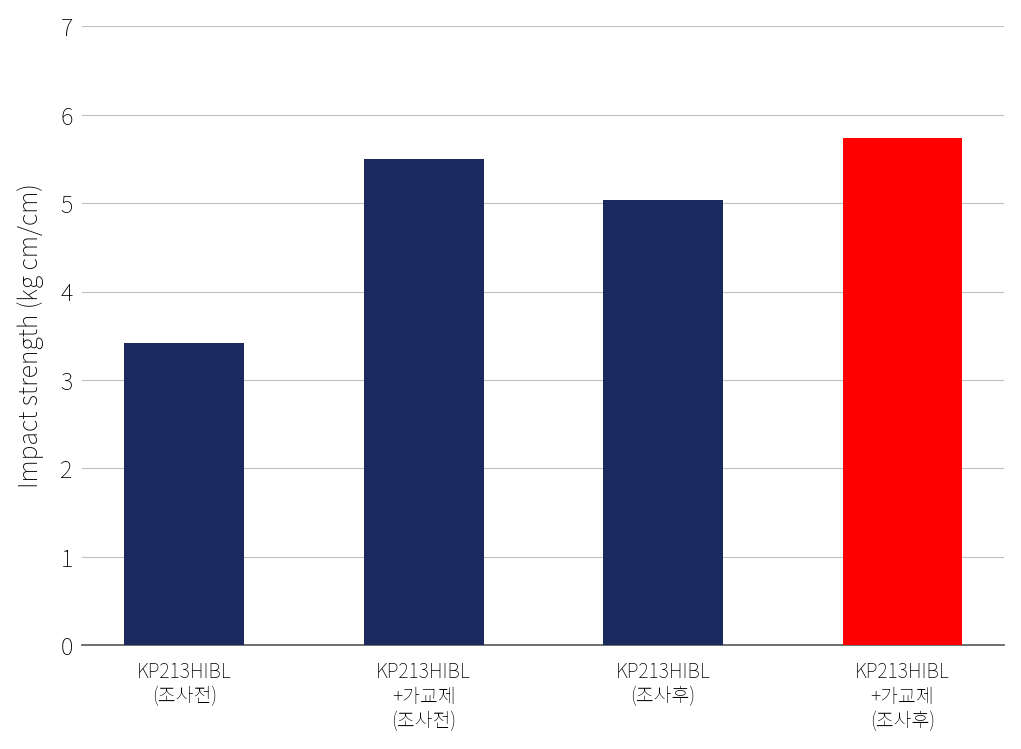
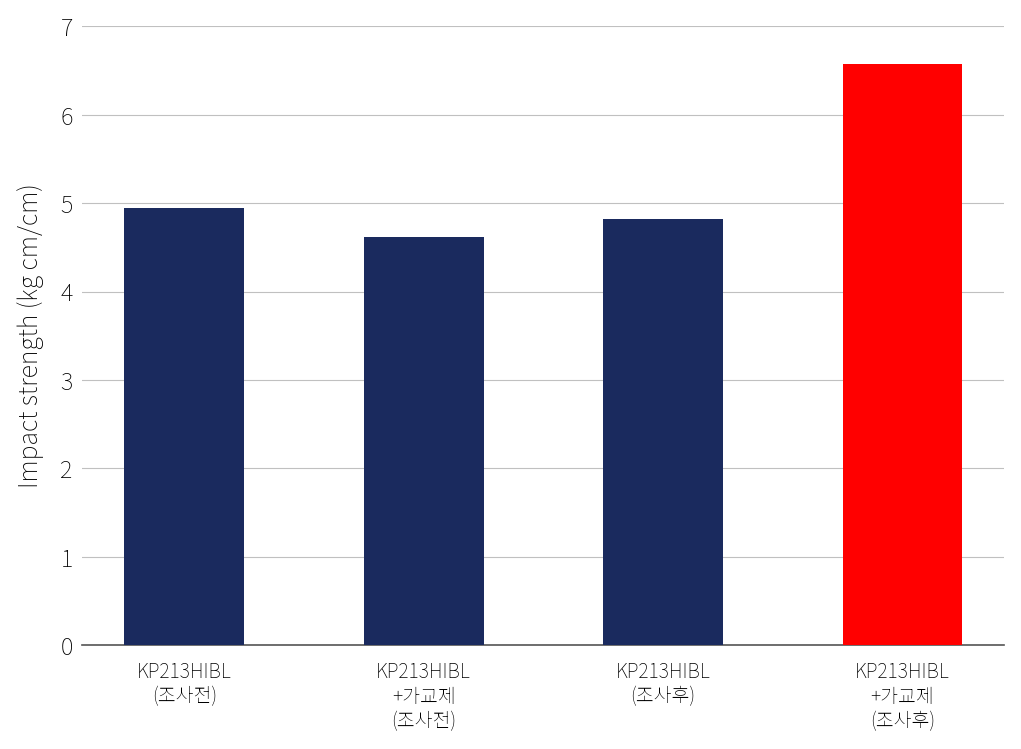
KP213HIBL (조사전): 3.42 -> 4.95
KP213HIBL +가교제 (조사전): 5.50 -> 4.62
KP213HIBL (조사후): 5.04 -> 4.82
KP213HIBL +가교제 (조사후): 5.74 -> 6.58
